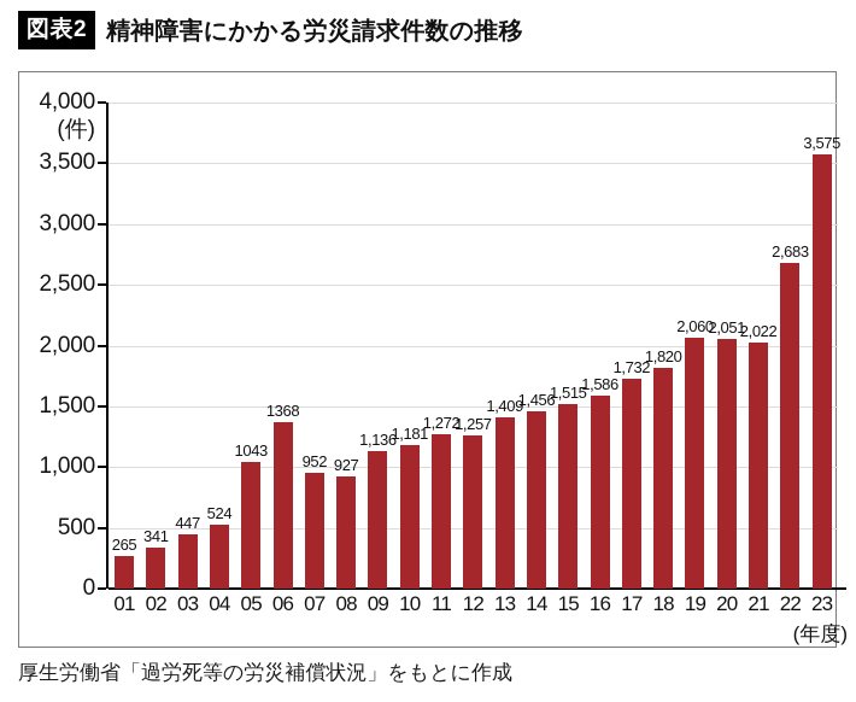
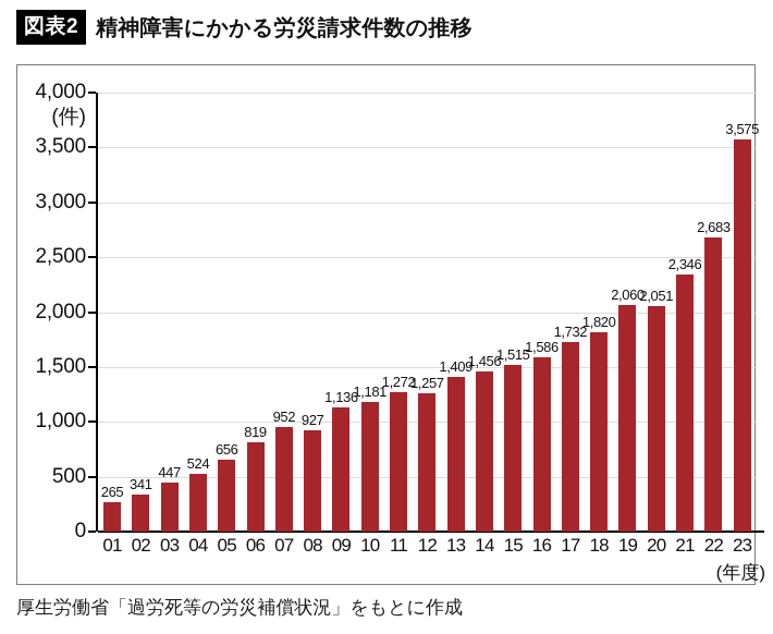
05: 1043 -> 656
06: 1368 -> 819
21: 2,022 -> 2,346
